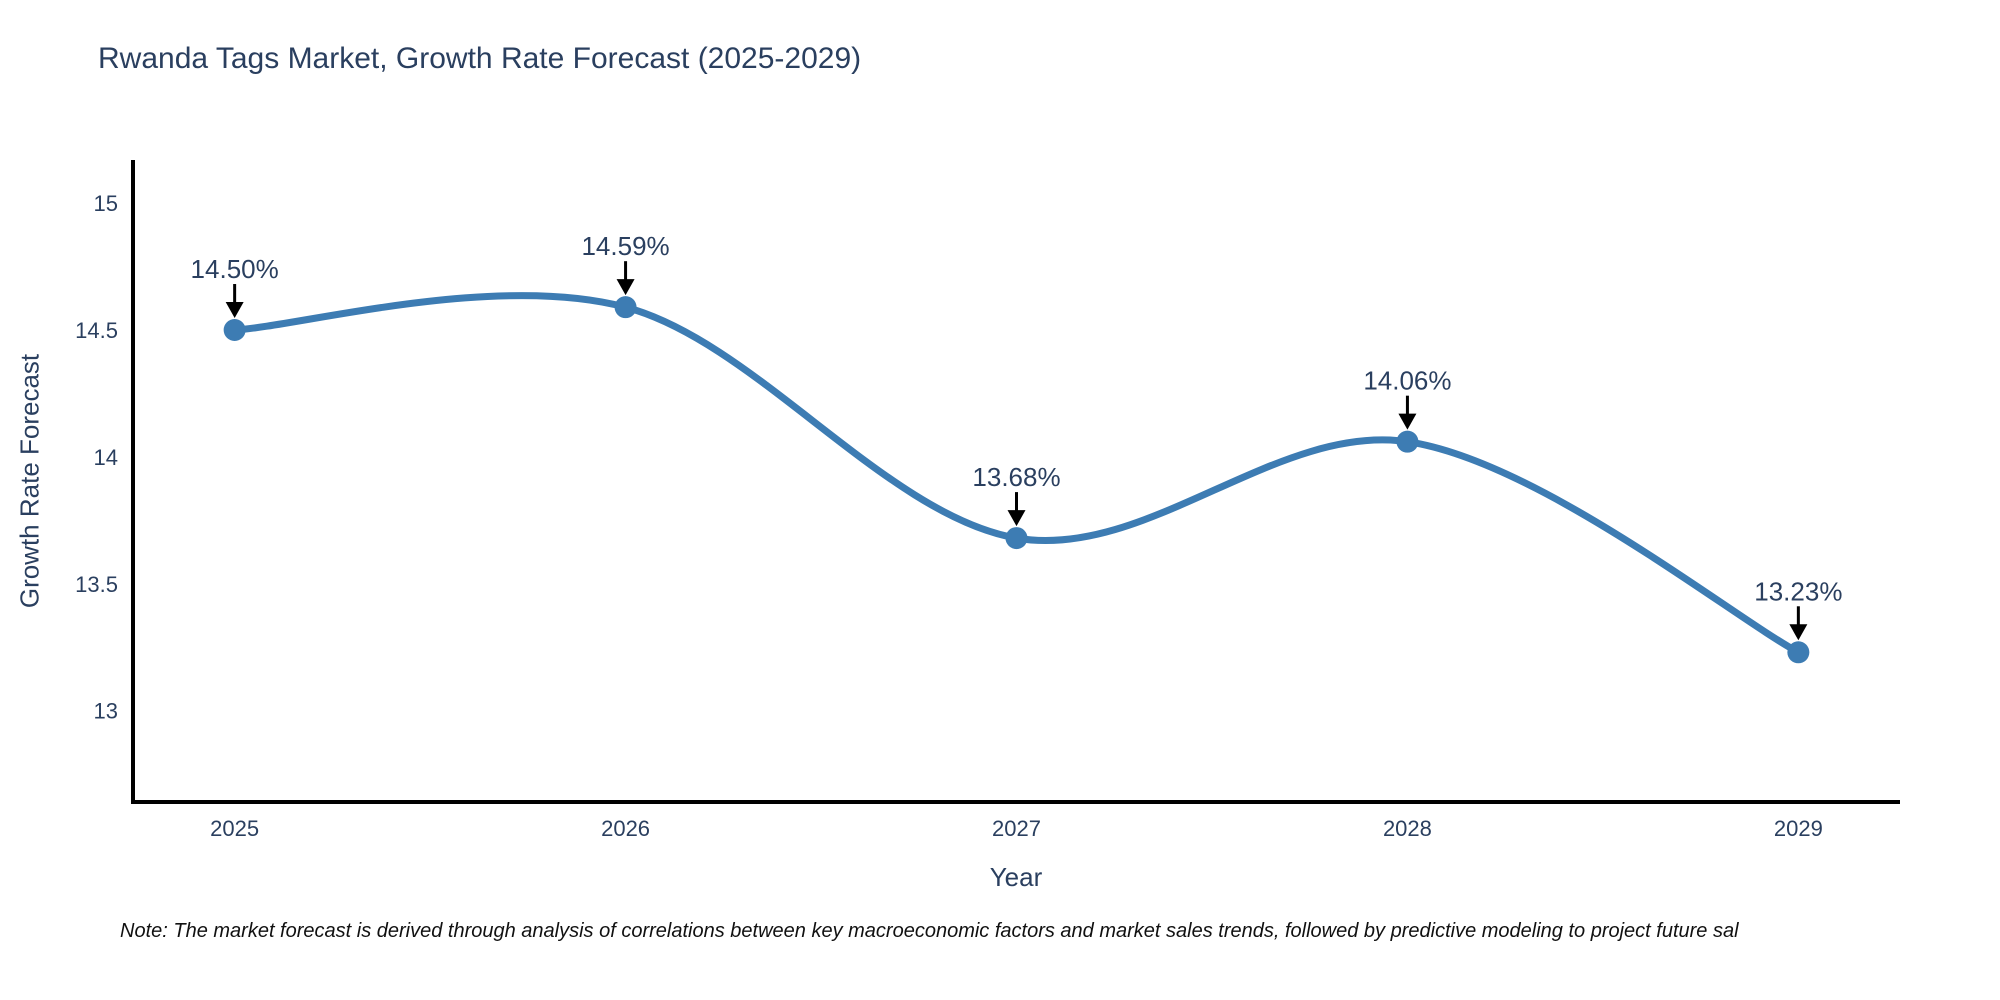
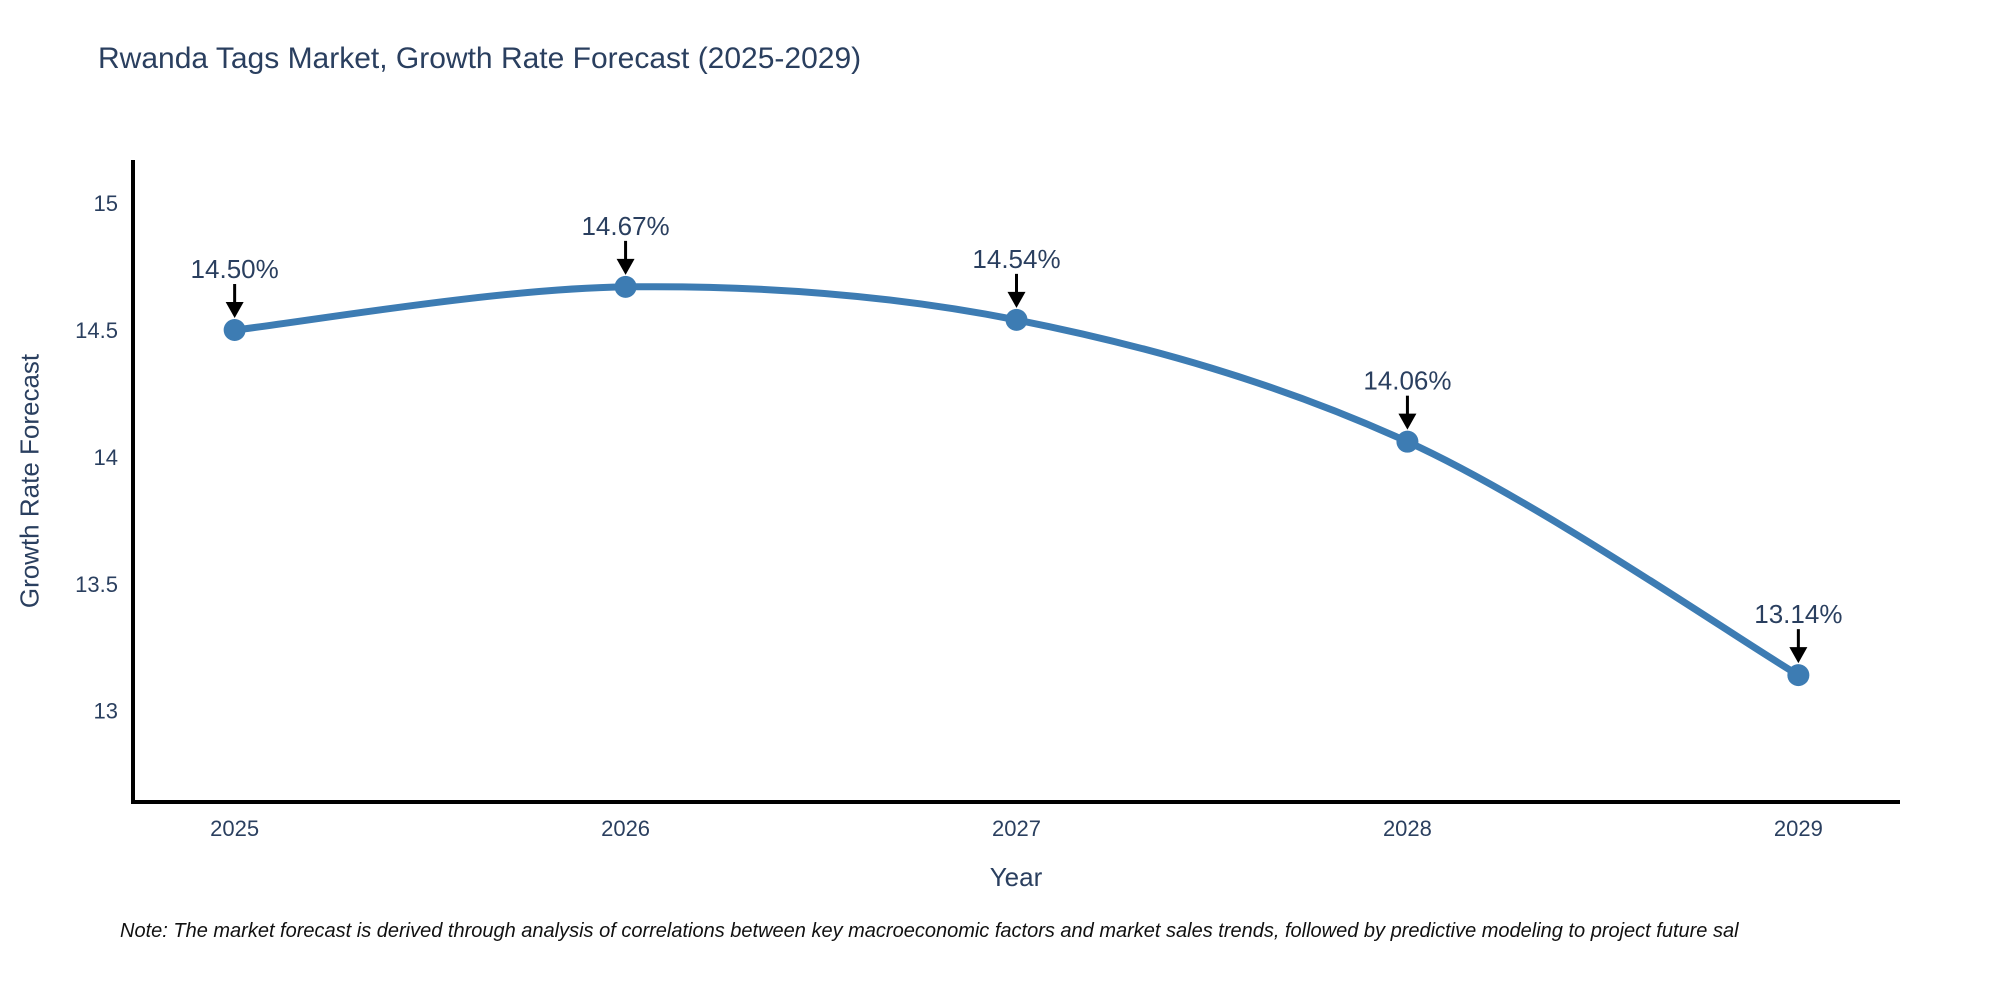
2026: 14.59% -> 14.67%
2027: 13.68% -> 14.54%
2029: 13.23% -> 13.14%
